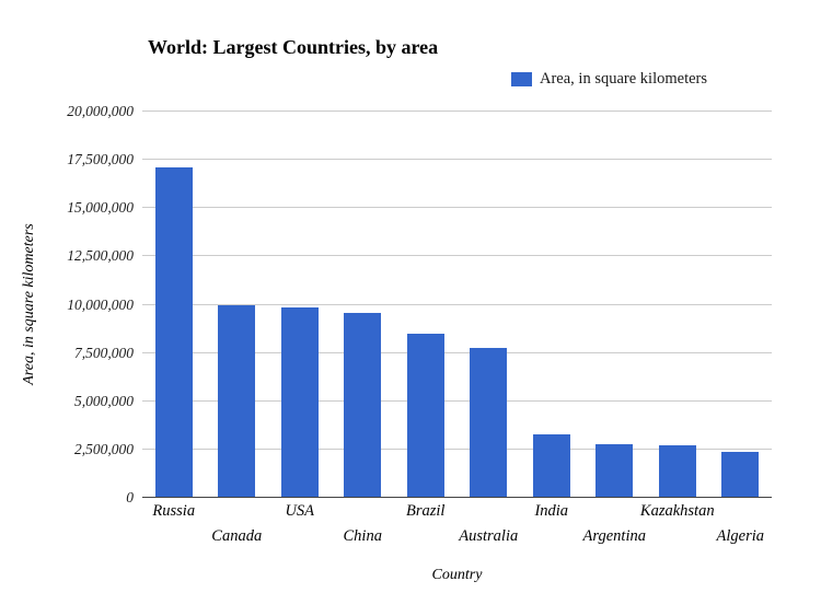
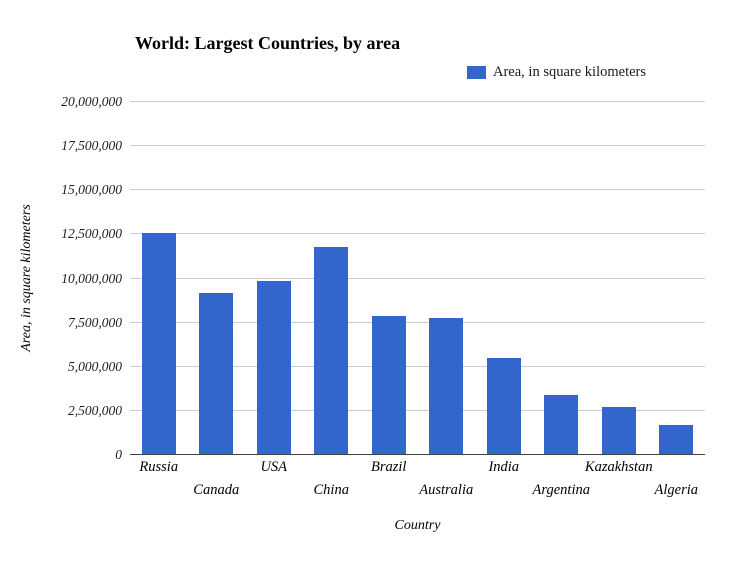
Russia: 17100000 -> 12600000
Canada: 10000000 -> 9200000
China: 9600000 -> 11800000
Brazil: 8500000 -> 7900000
India: 3300000 -> 5500000
Argentina: 2800000 -> 3400000
Algeria: 2400000 -> 1700000
